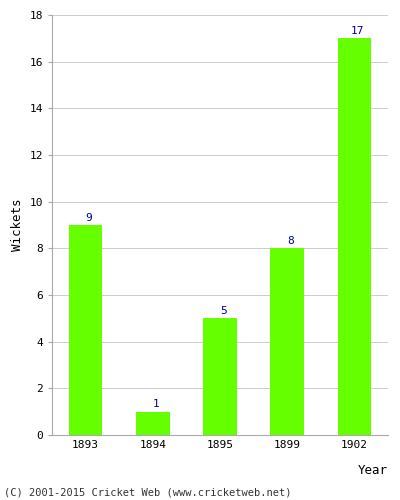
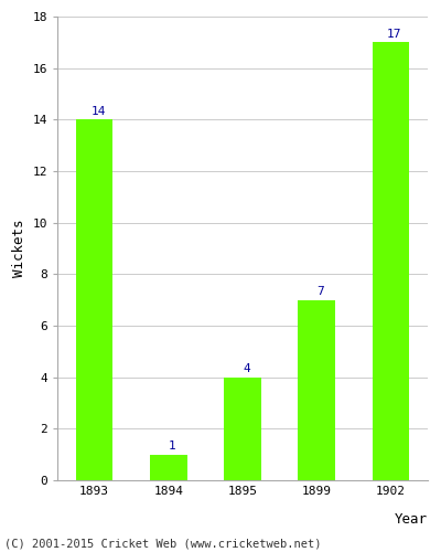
1893: 9 -> 14
1895: 5 -> 4
1899: 8 -> 7
